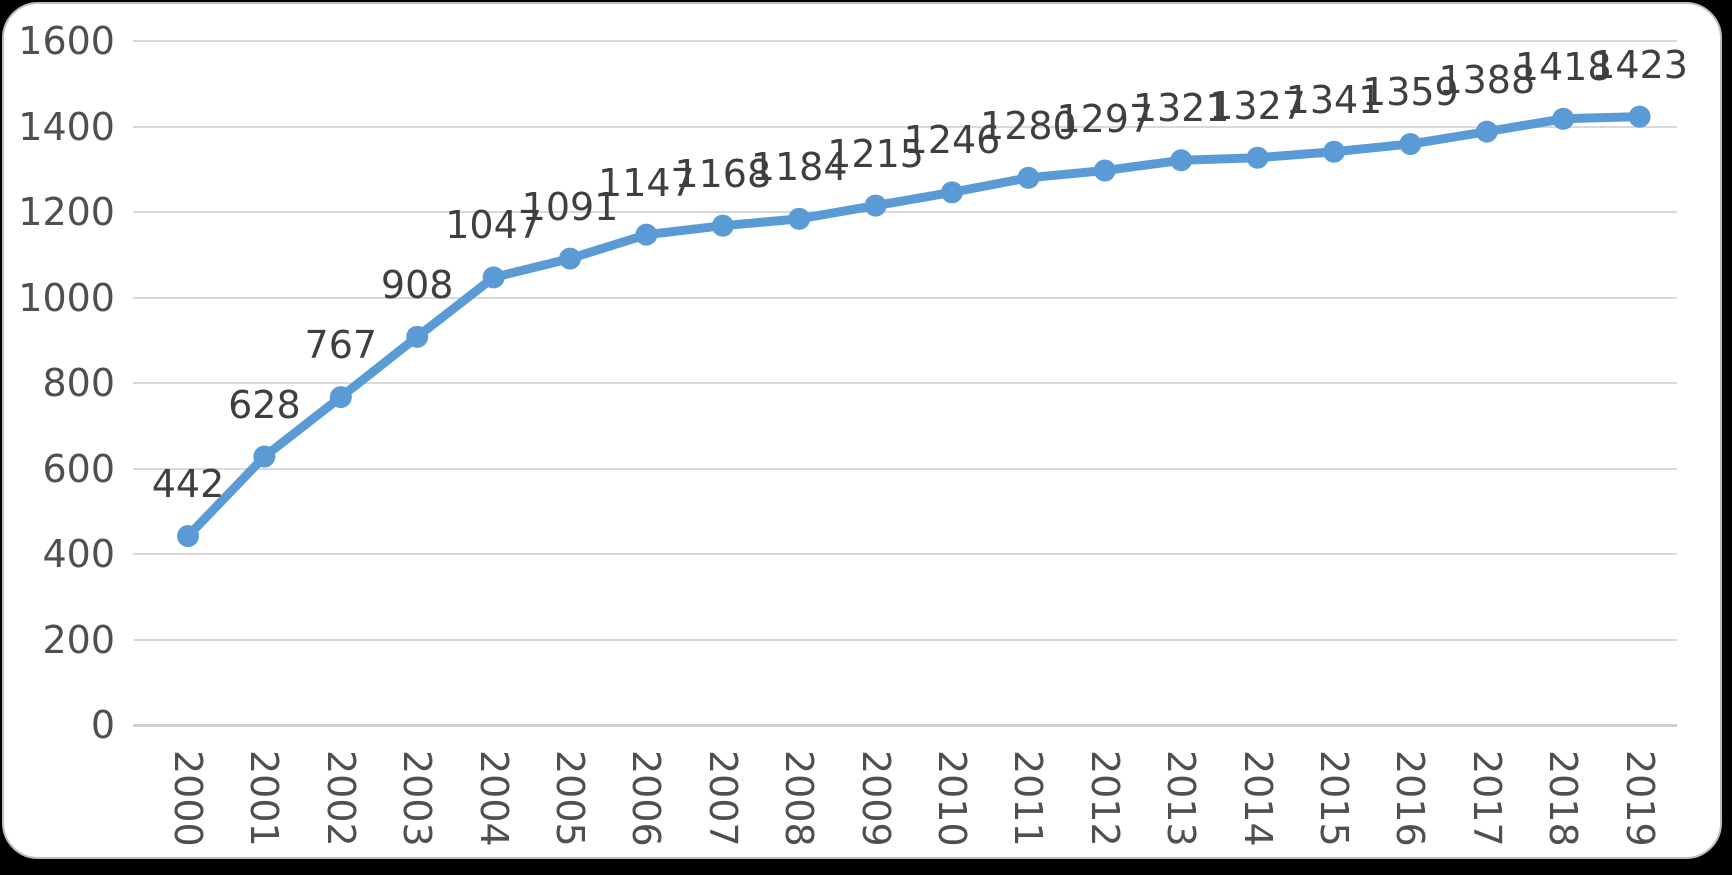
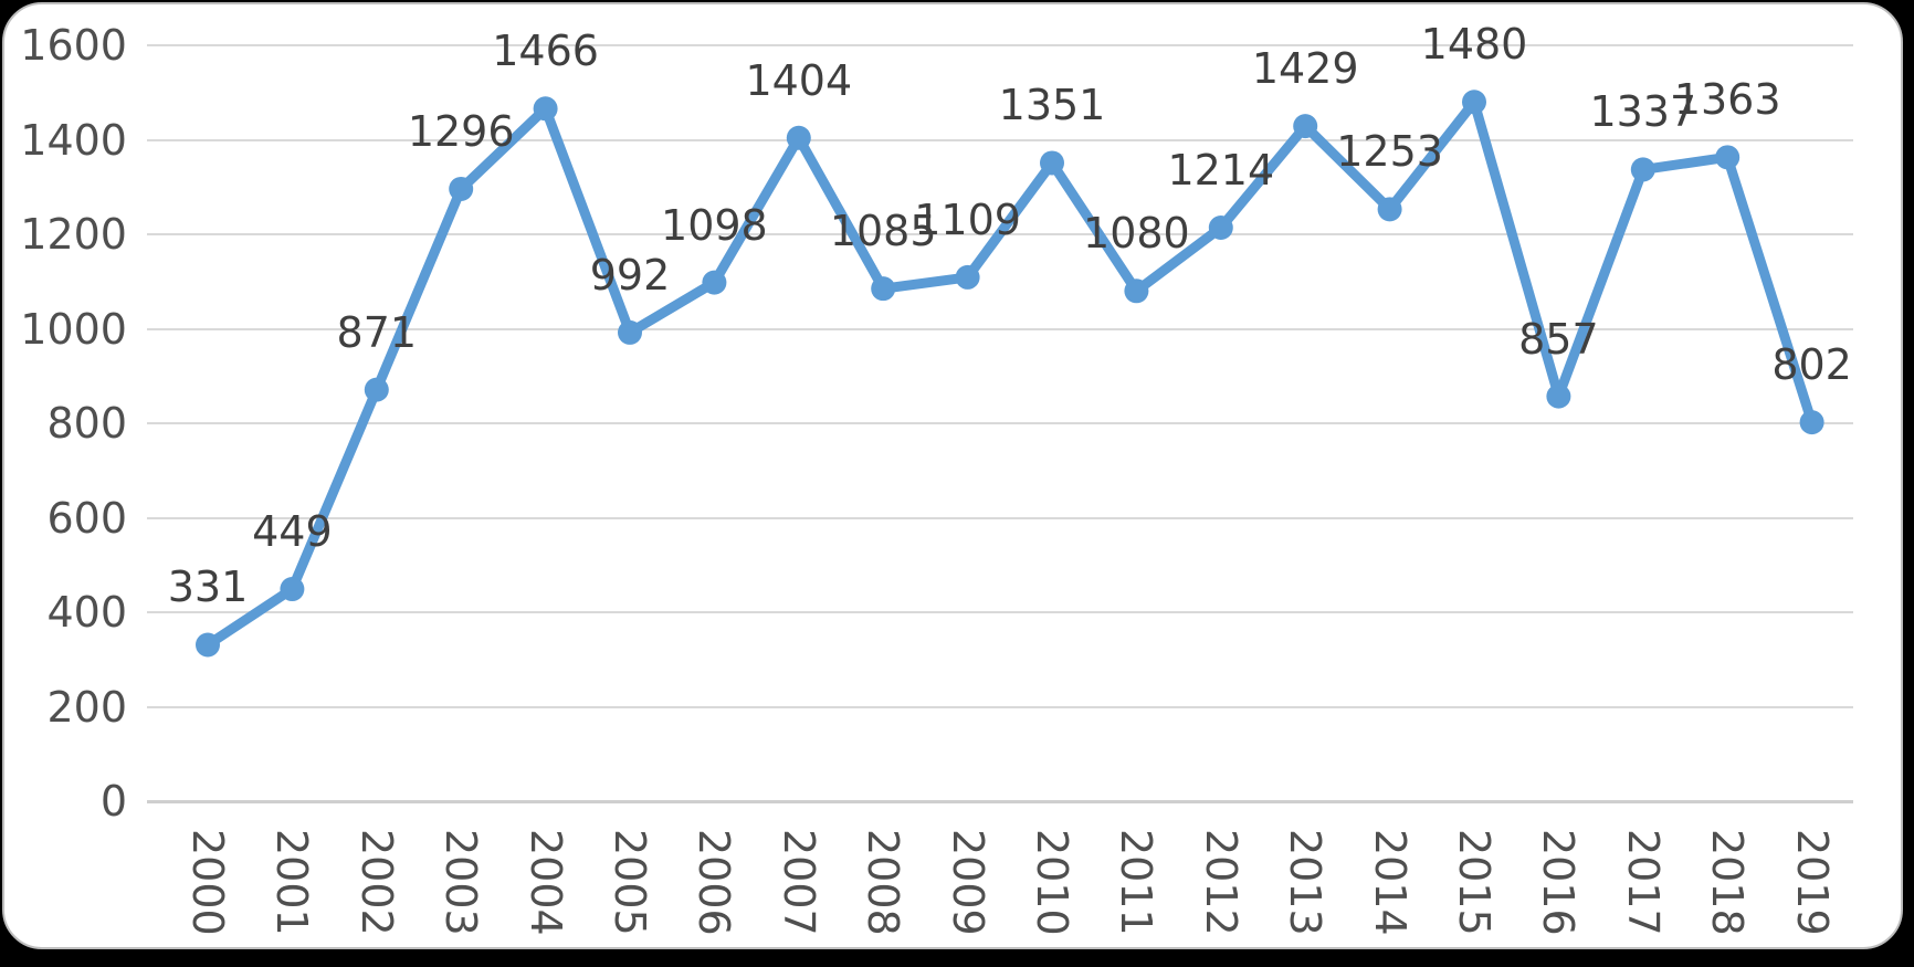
2000: 442 -> 331
2001: 628 -> 449
2002: 767 -> 871
2003: 908 -> 1296
2004: 1047 -> 1466
2005: 1091 -> 992
2006: 1147 -> 1098
2007: 1168 -> 1404
2008: 1184 -> 1085
2009: 1215 -> 1109
2010: 1246 -> 1351
2011: 1280 -> 1080
2012: 1297 -> 1214
2013: 1321 -> 1429
2014: 1327 -> 1253
2015: 1341 -> 1480
2016: 1359 -> 857
2017: 1388 -> 1337
2018: 1418 -> 1363
2019: 1423 -> 802
